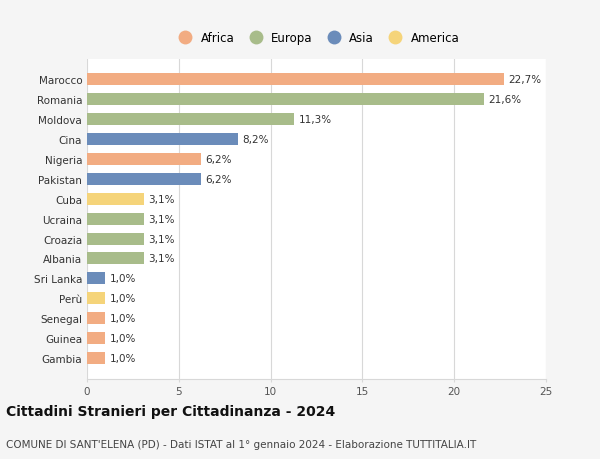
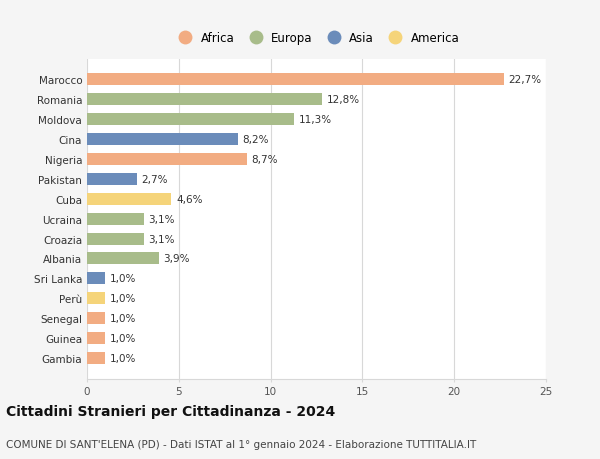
Romania: 21,6% -> 12,8%
Nigeria: 6,2% -> 8,7%
Pakistan: 6,2% -> 2,7%
Cuba: 3,1% -> 4,6%
Albania: 3,1% -> 3,9%
